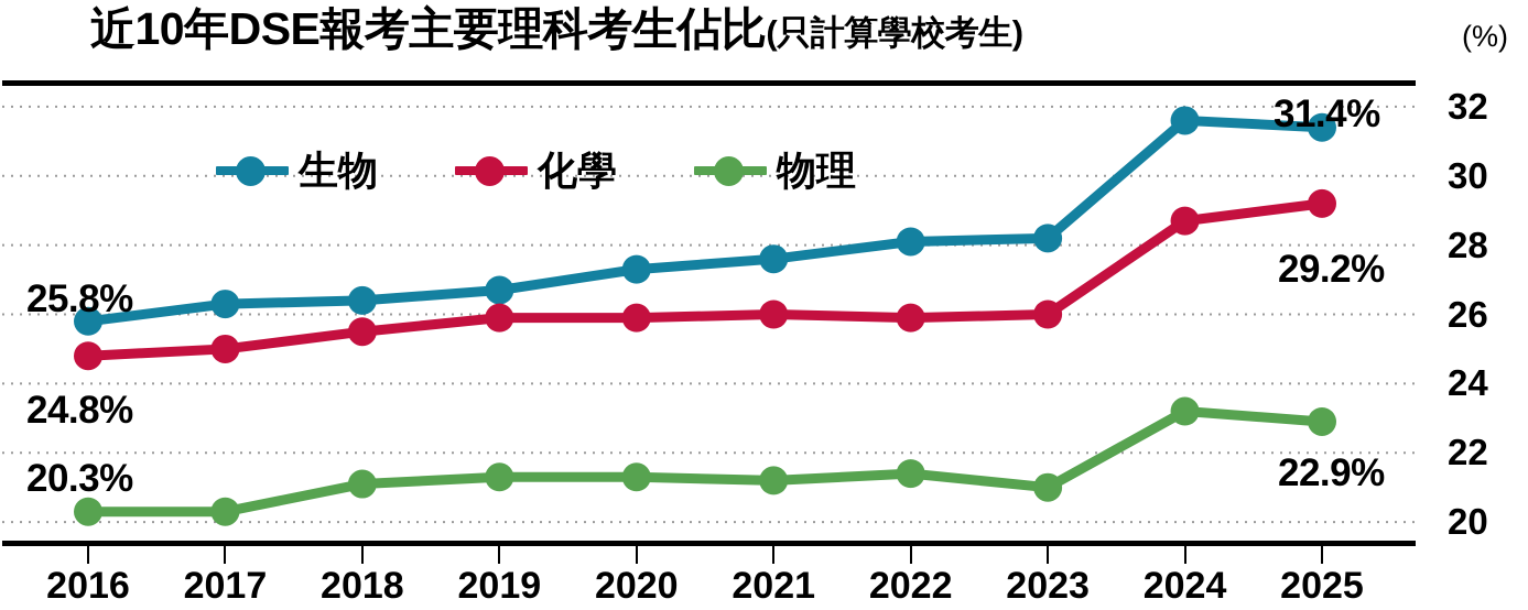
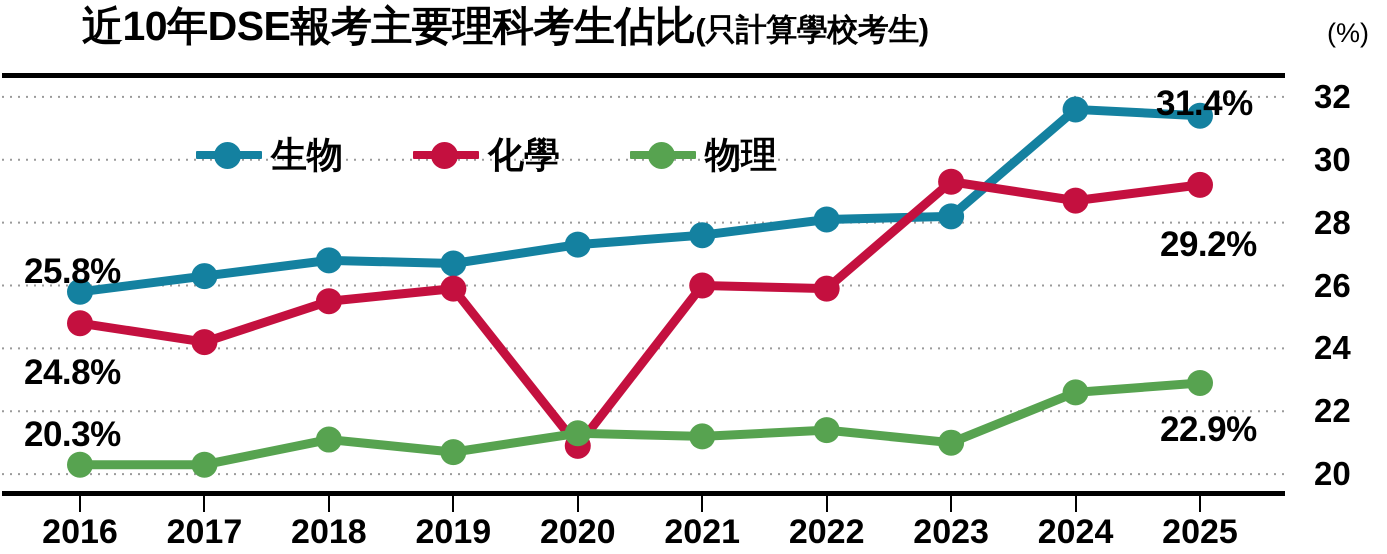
化學/2017: 25.0 -> 24.2
生物/2018: 26.4 -> 26.8
物理/2019: 21.3 -> 20.7
化學/2020: 25.9 -> 20.9
化學/2023: 26.0 -> 29.3
物理/2024: 23.2 -> 22.6
